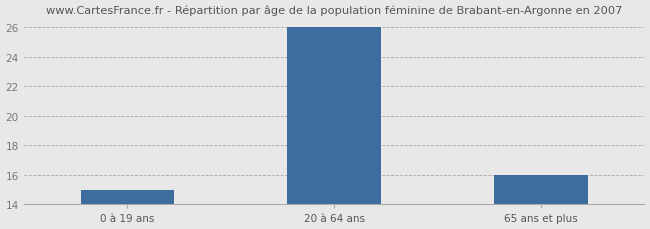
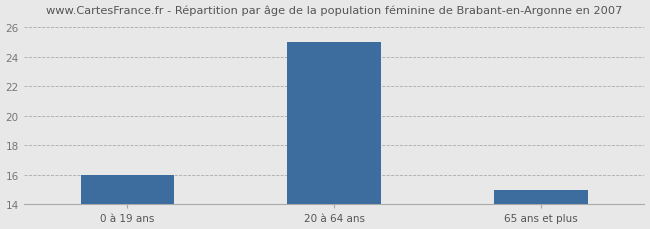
0 à 19 ans: 15 -> 16
20 à 64 ans: 26 -> 25
65 ans et plus: 16 -> 15
